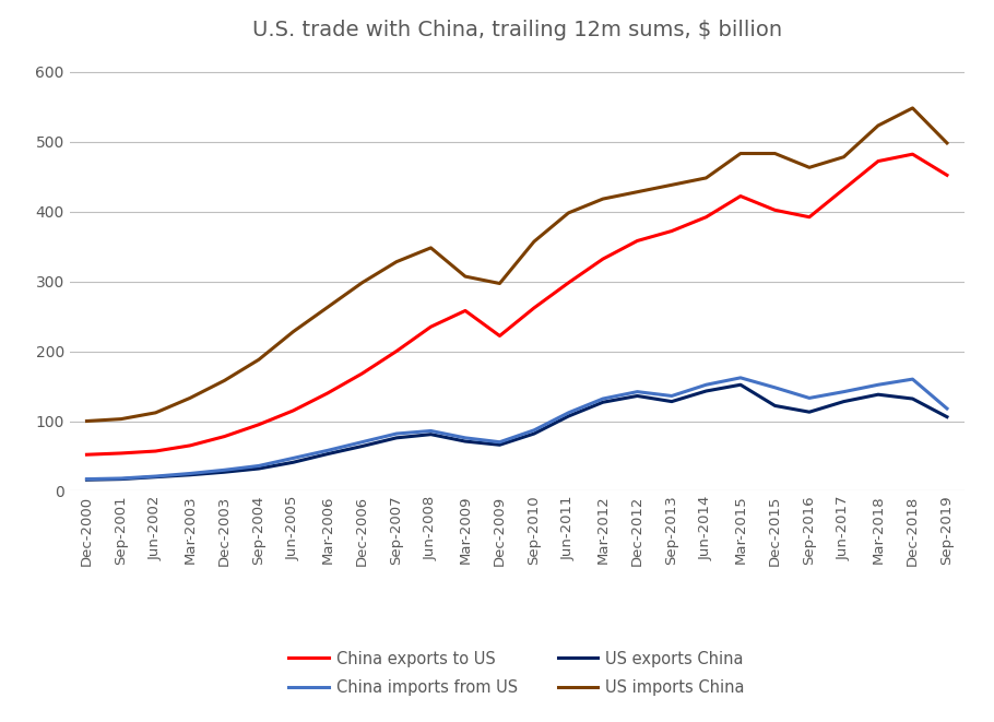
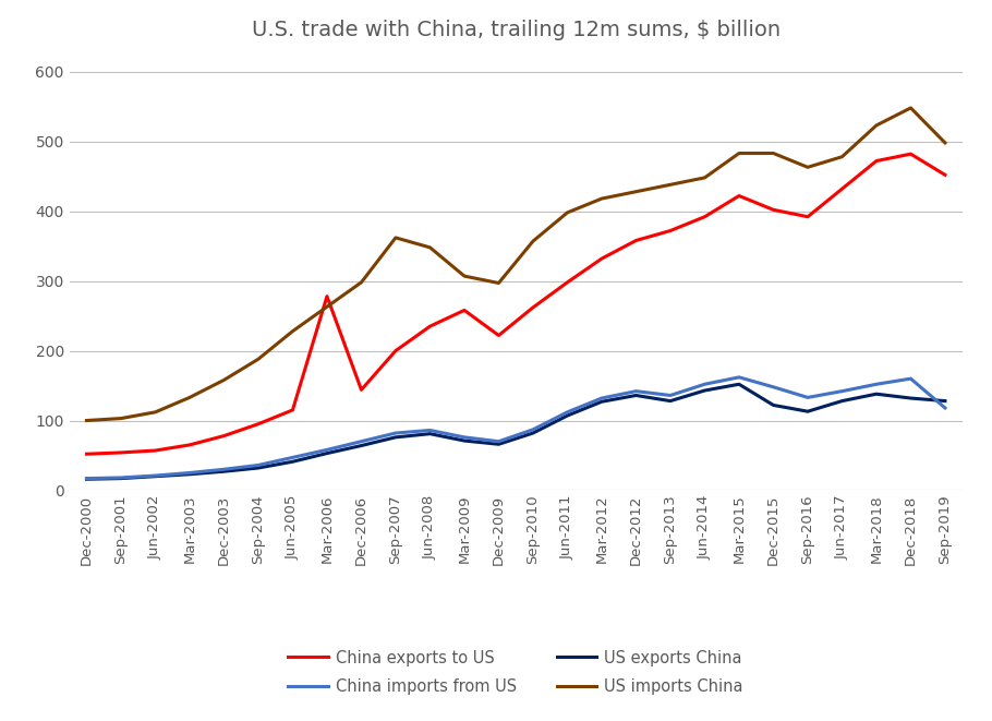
China exports to US/Mar-2006: 140 -> 278
China exports to US/Dec-2006: 168 -> 144
US imports China/Sep-2007: 328 -> 362
US exports China/Sep-2019: 106 -> 128
